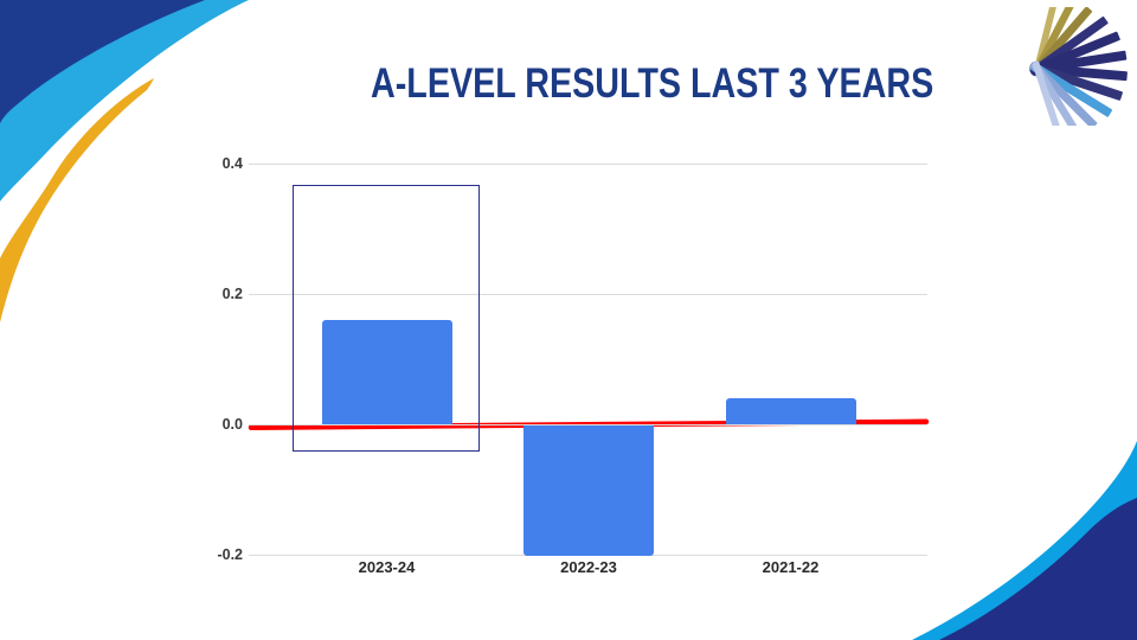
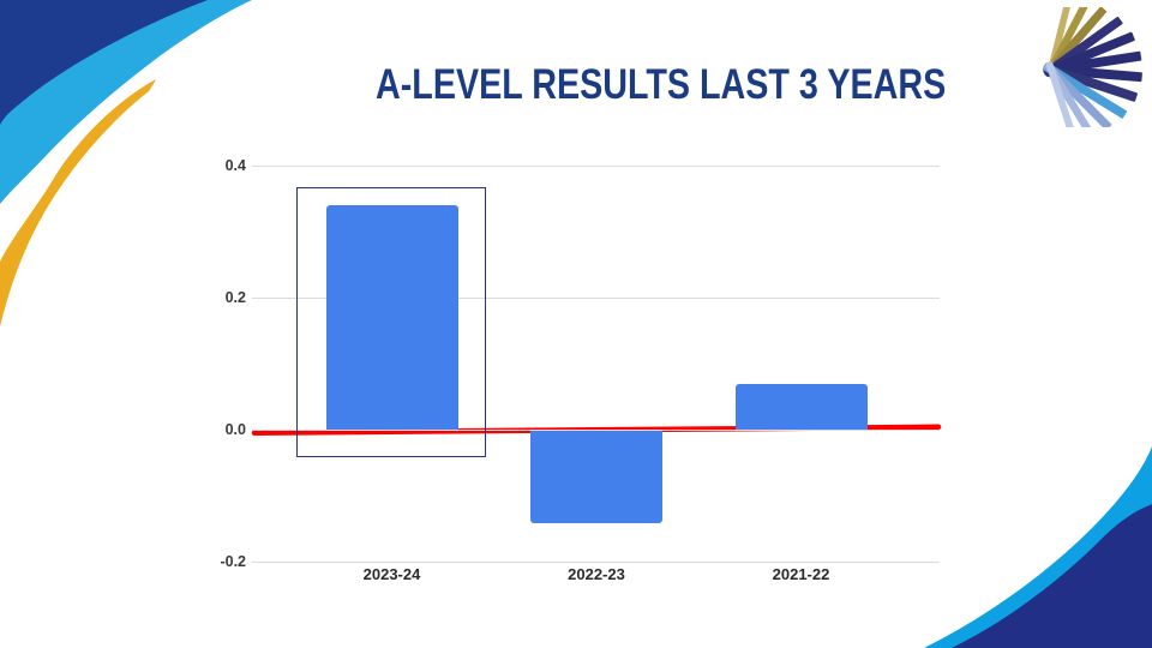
2023-24: 0.16 -> 0.34
2022-23: -0.20 -> -0.14
2021-22: 0.04 -> 0.07
